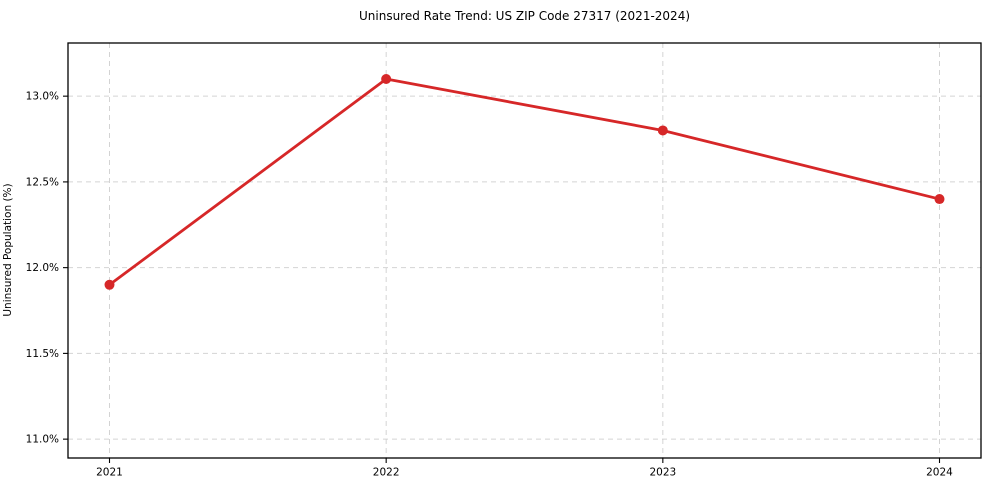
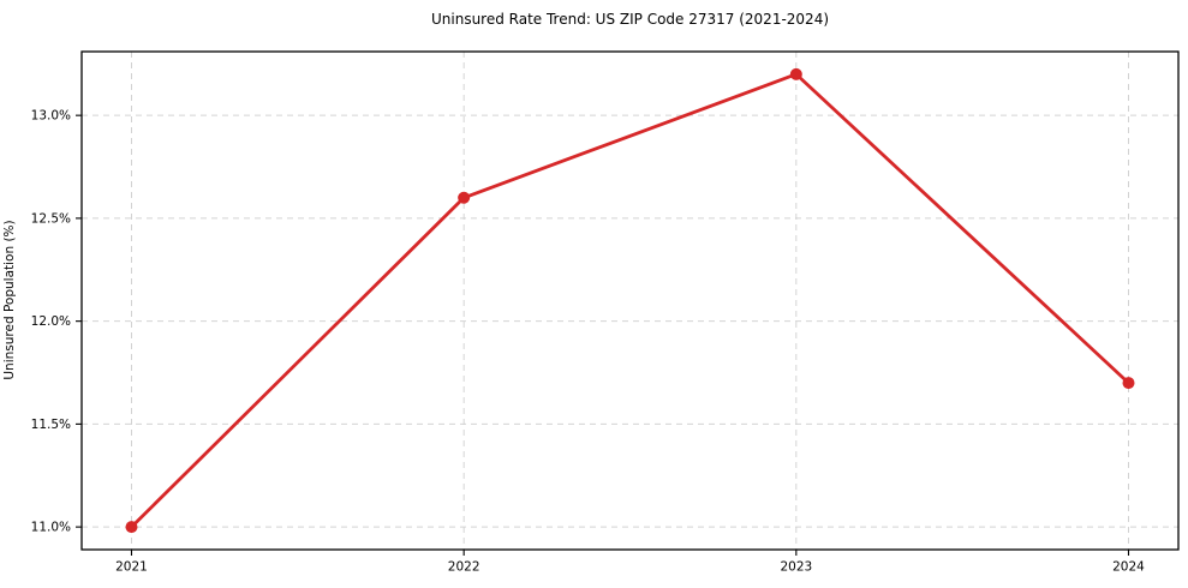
2021: 11.9% -> 11.0%
2022: 13.1% -> 12.6%
2023: 12.8% -> 13.2%
2024: 12.4% -> 11.7%
